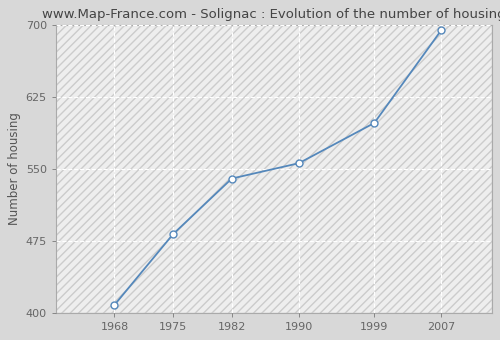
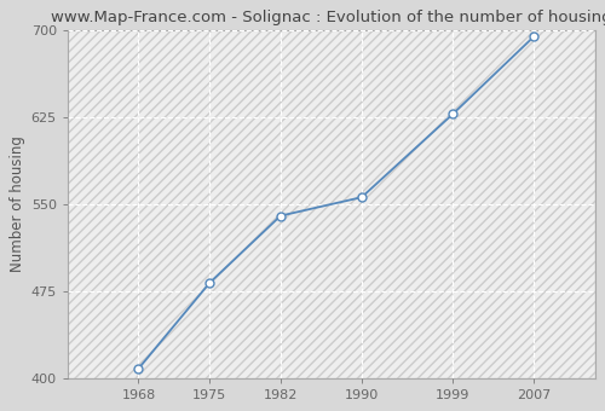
1999: 598 -> 628
